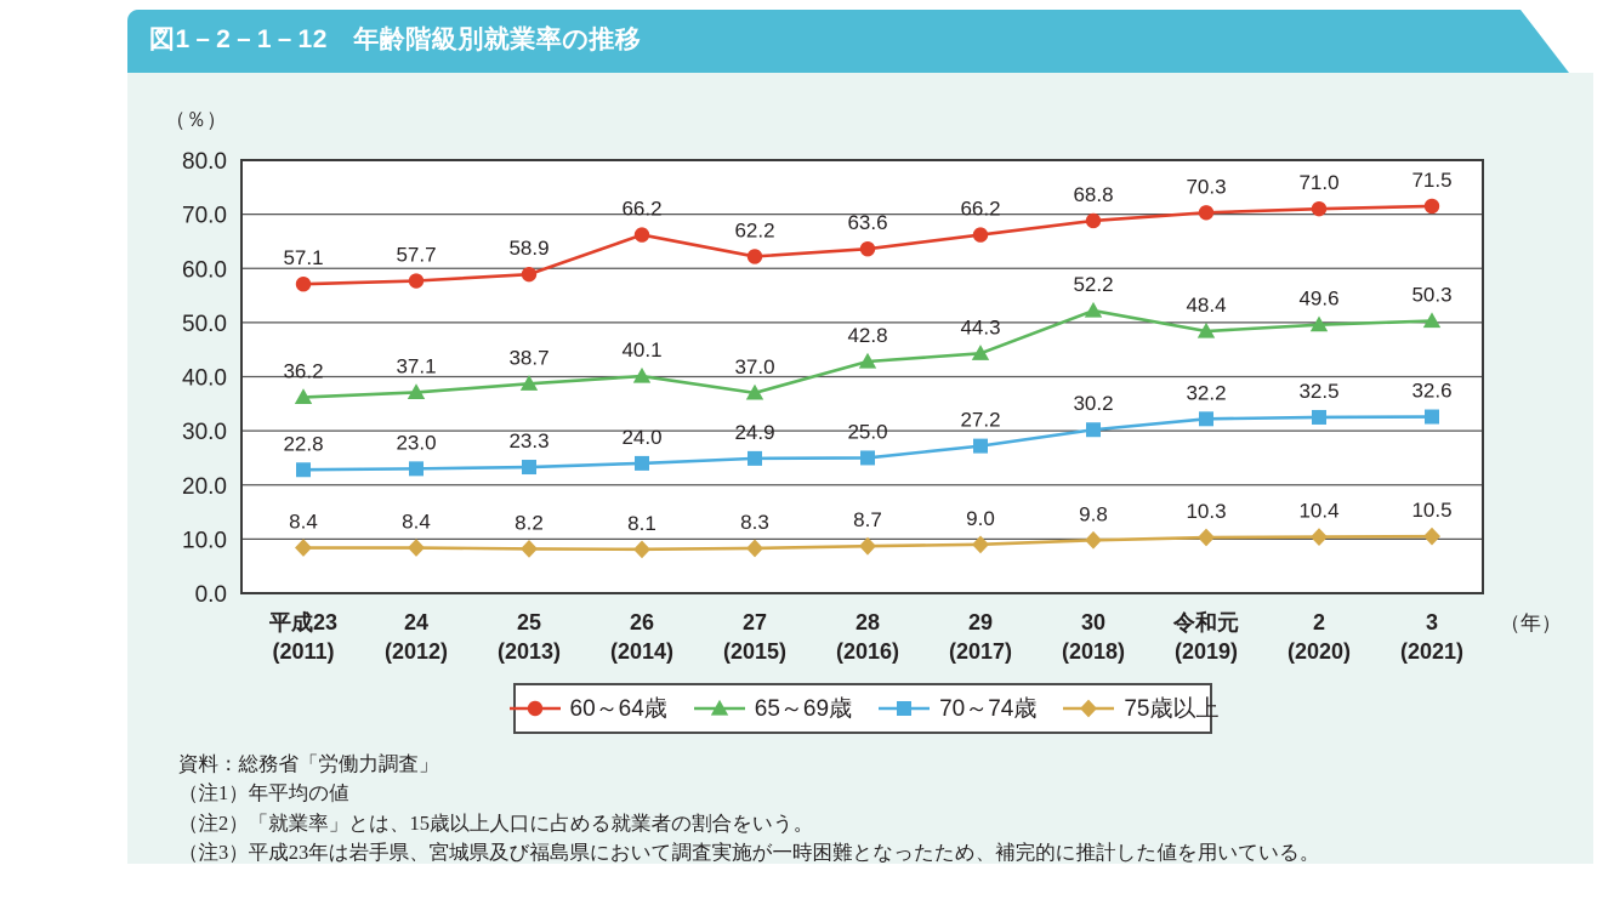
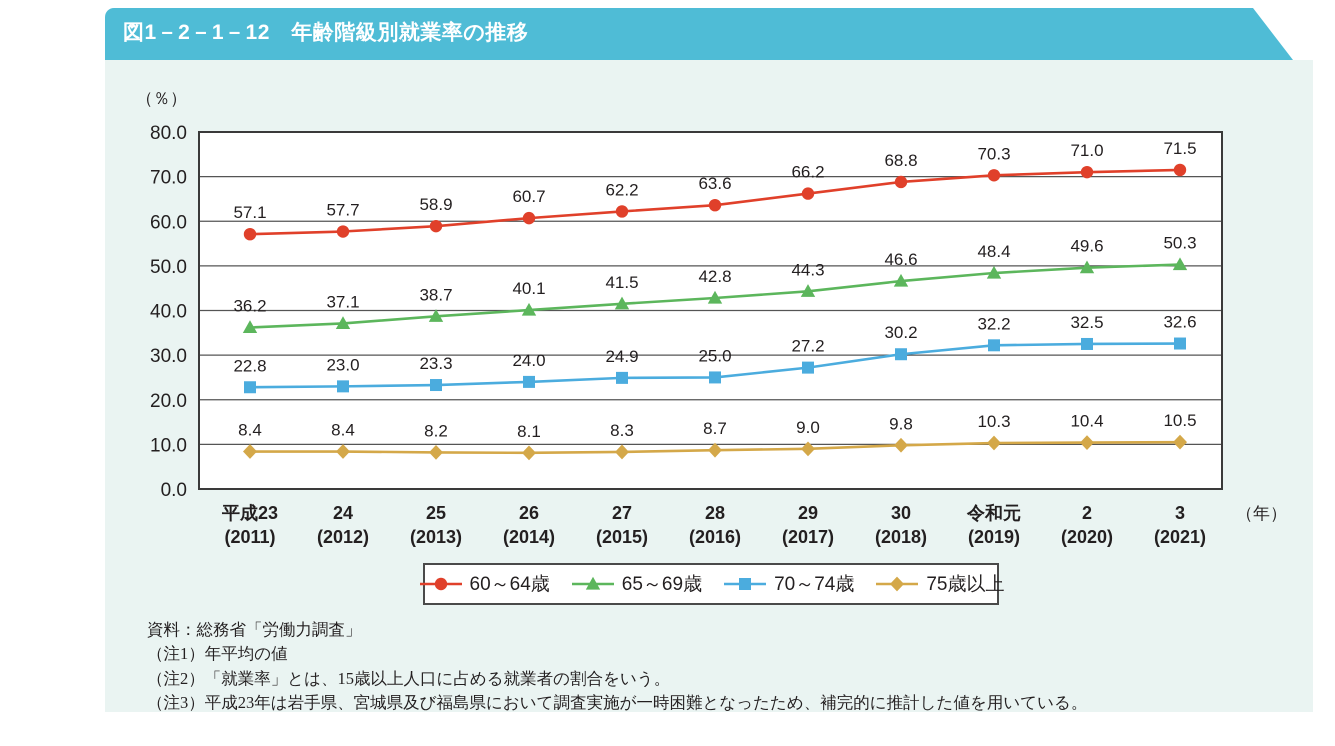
60～64歳/26 (2014): 66.2 -> 60.7
65～69歳/27 (2015): 37.0 -> 41.5
65～69歳/30 (2018): 52.2 -> 46.6
